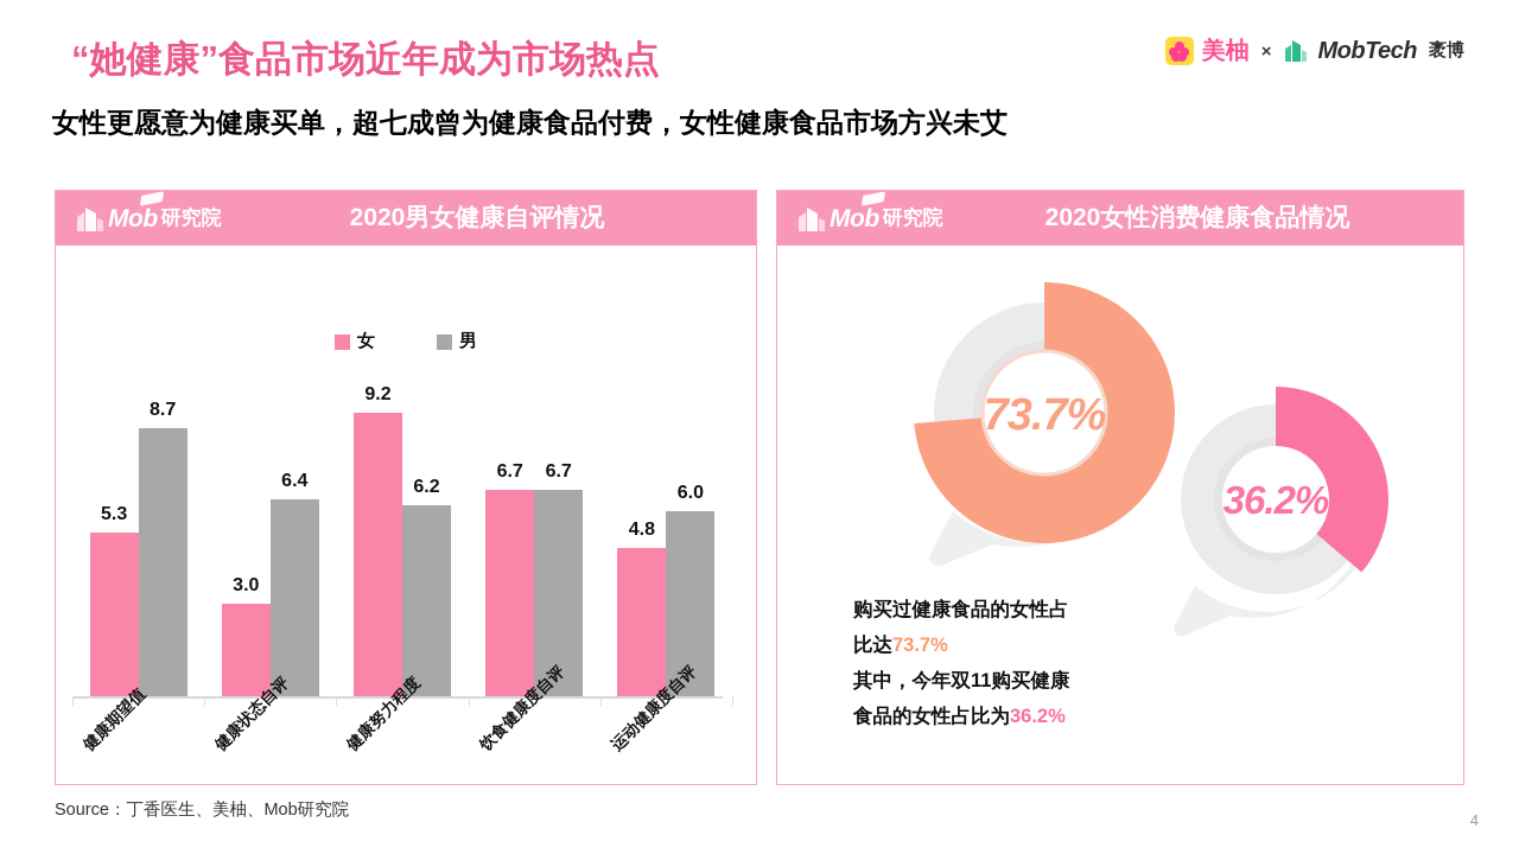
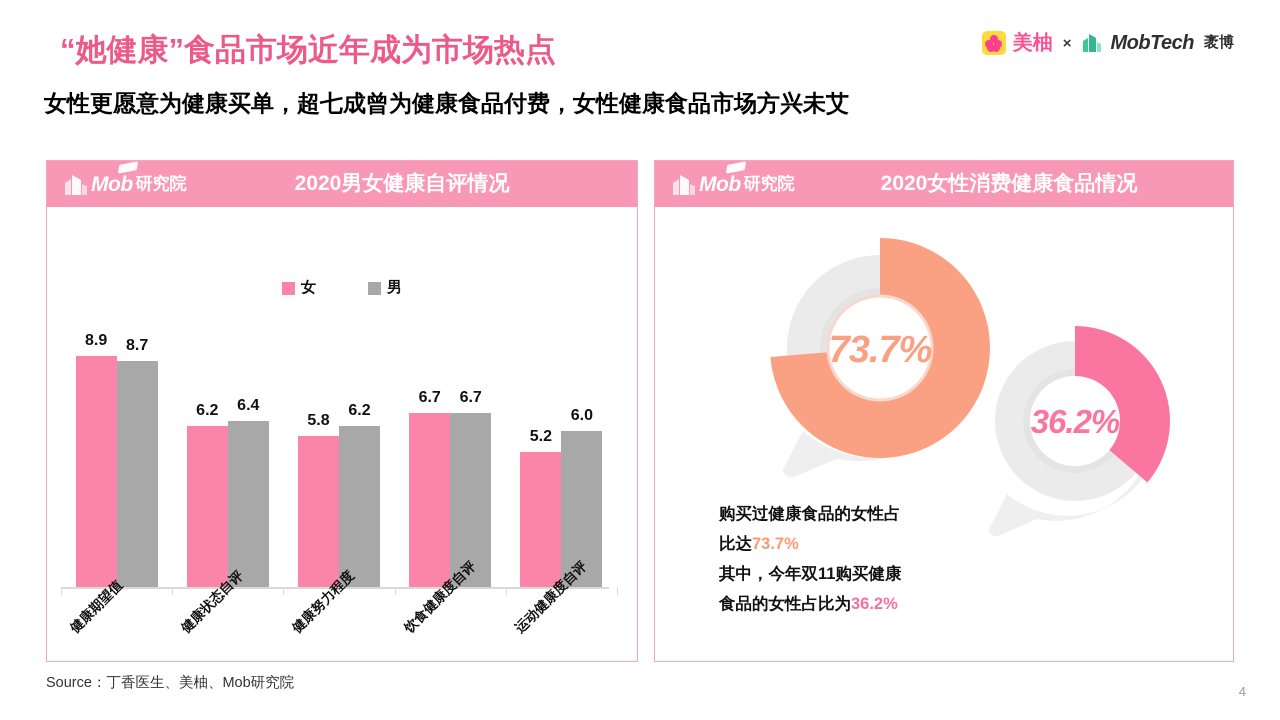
2020男女健康自评情况/女/健康期望值: 5.3 -> 8.9
2020男女健康自评情况/女/健康状态自评: 3.0 -> 6.2
2020男女健康自评情况/女/健康努力程度: 9.2 -> 5.8
2020男女健康自评情况/女/运动健康度自评: 4.8 -> 5.2
